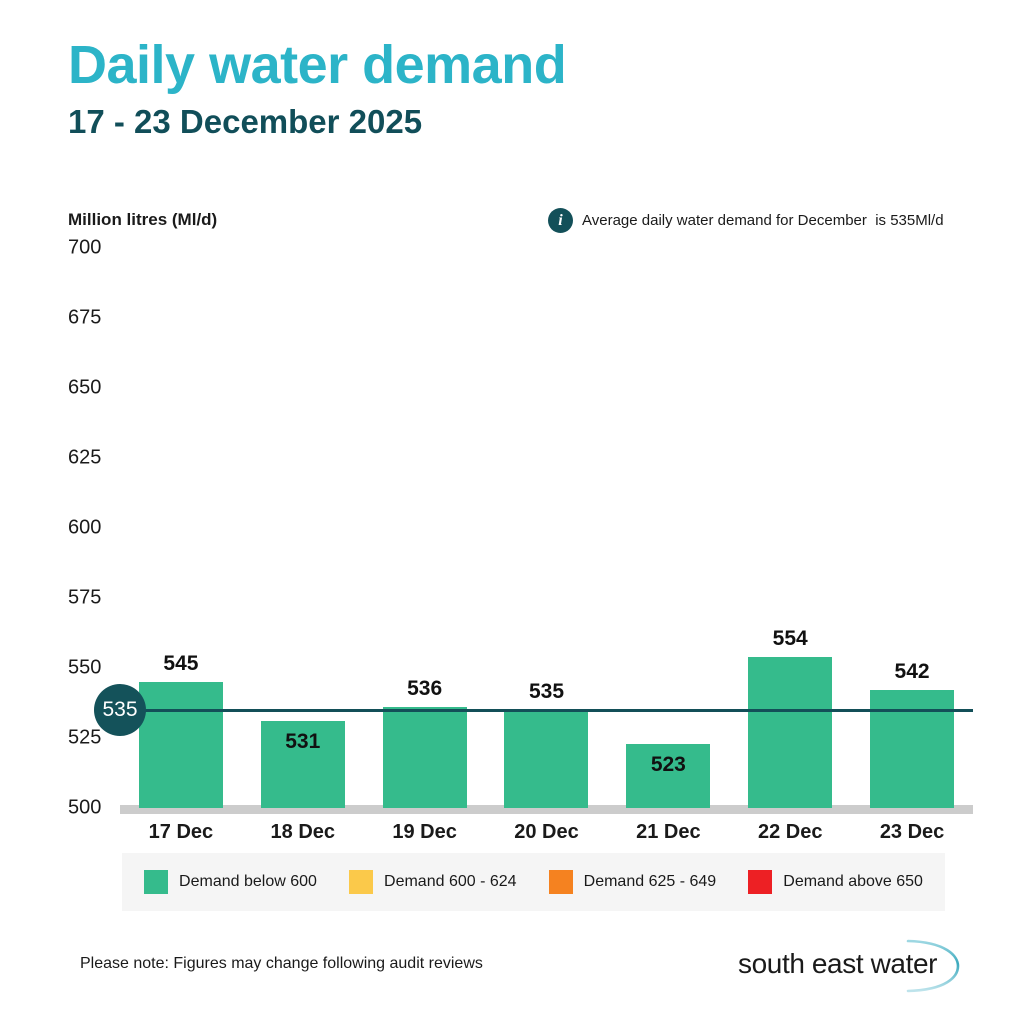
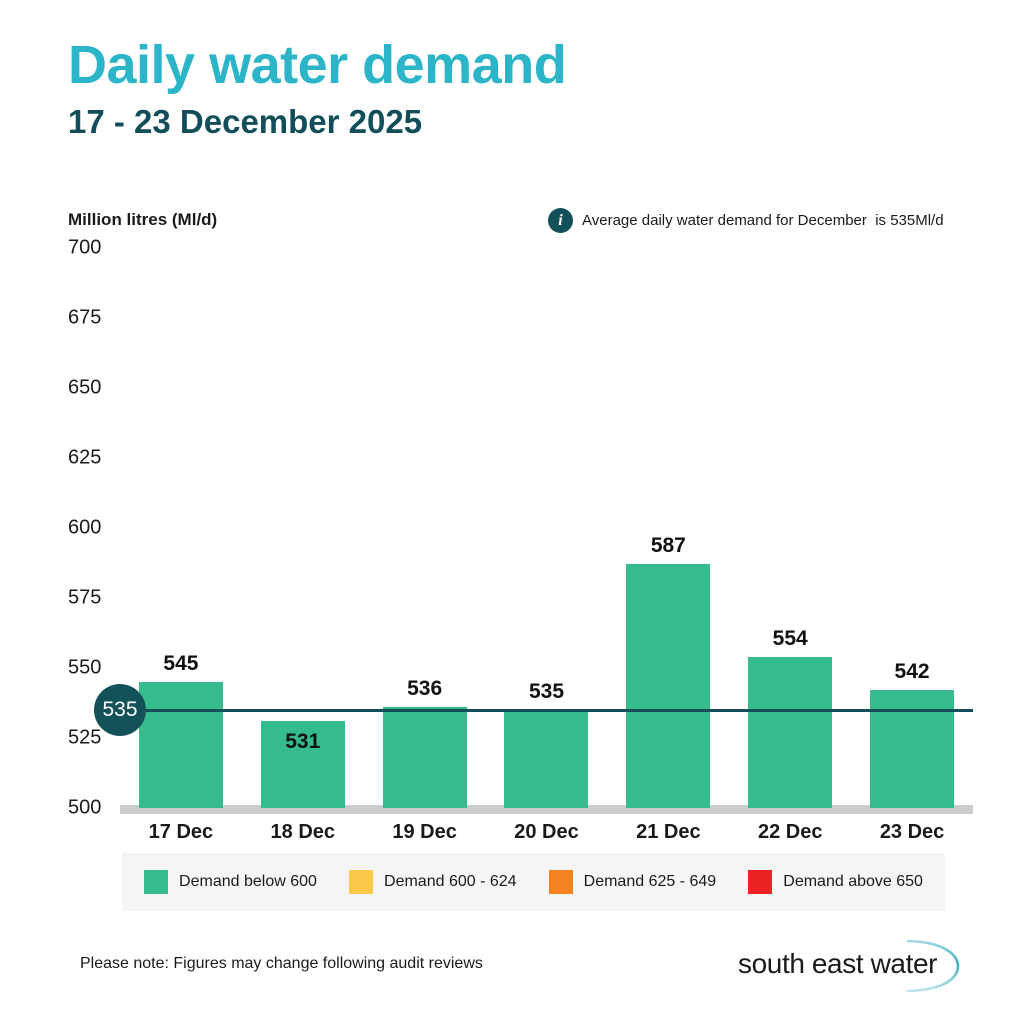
21 Dec: 523 -> 587
